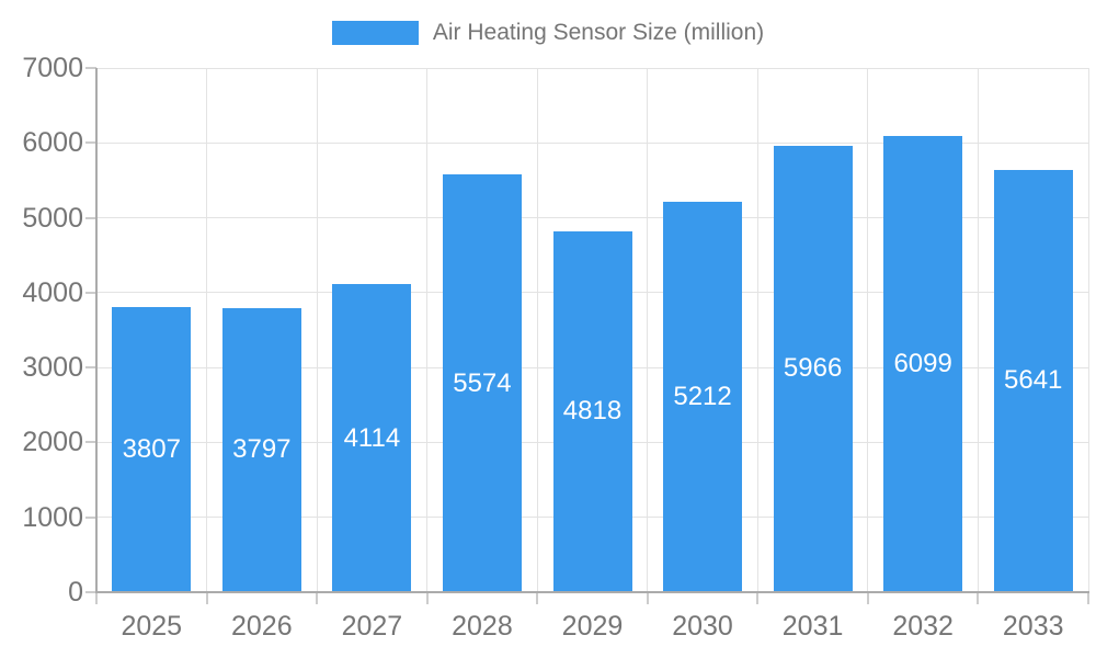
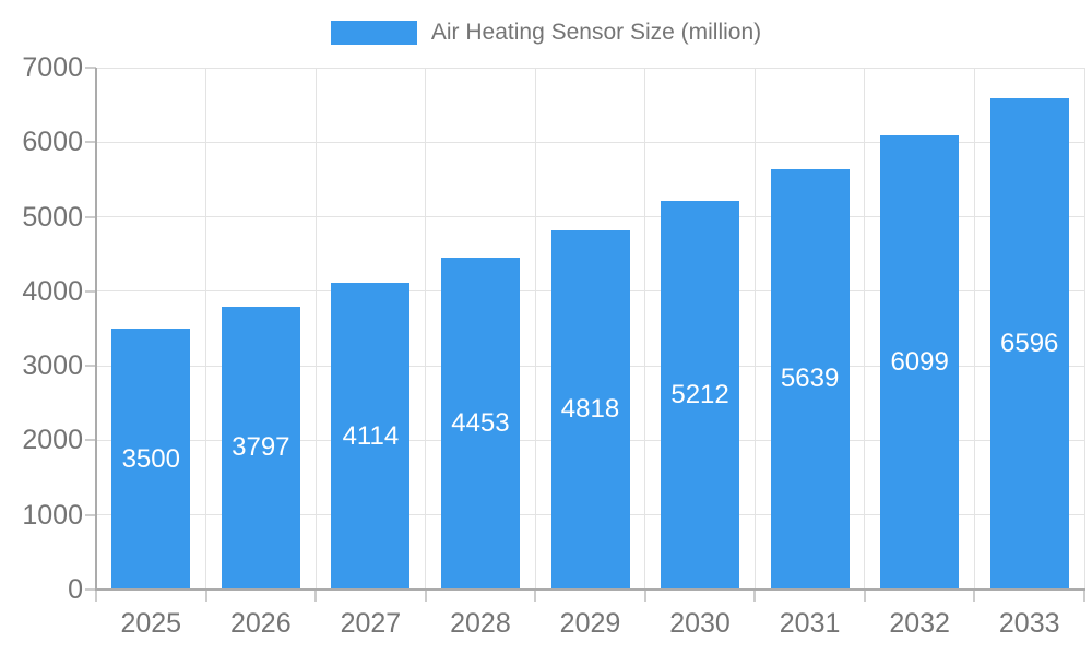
2025: 3807 -> 3500
2028: 5574 -> 4453
2031: 5966 -> 5639
2033: 5641 -> 6596
